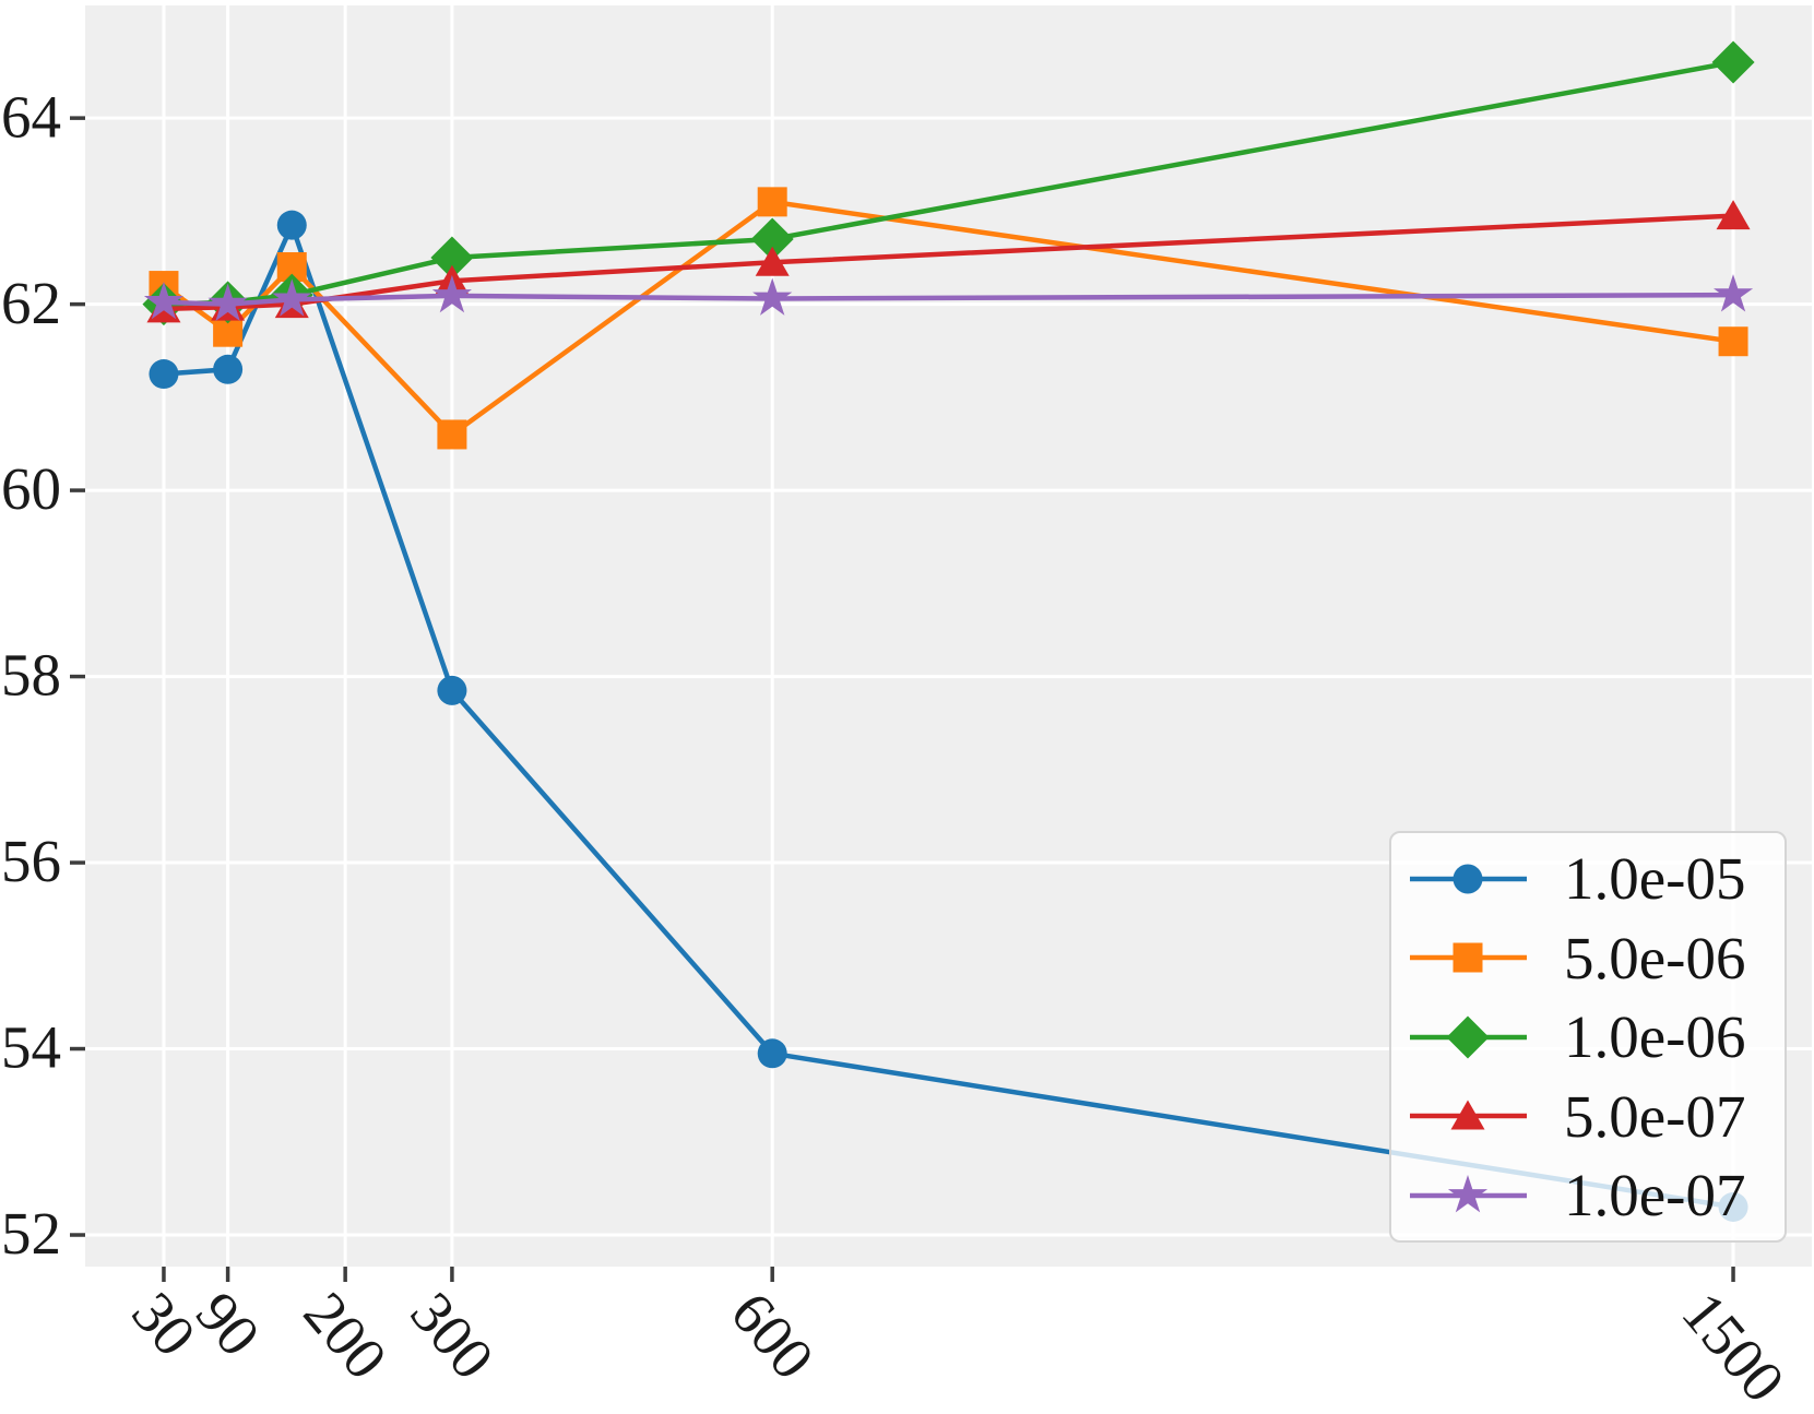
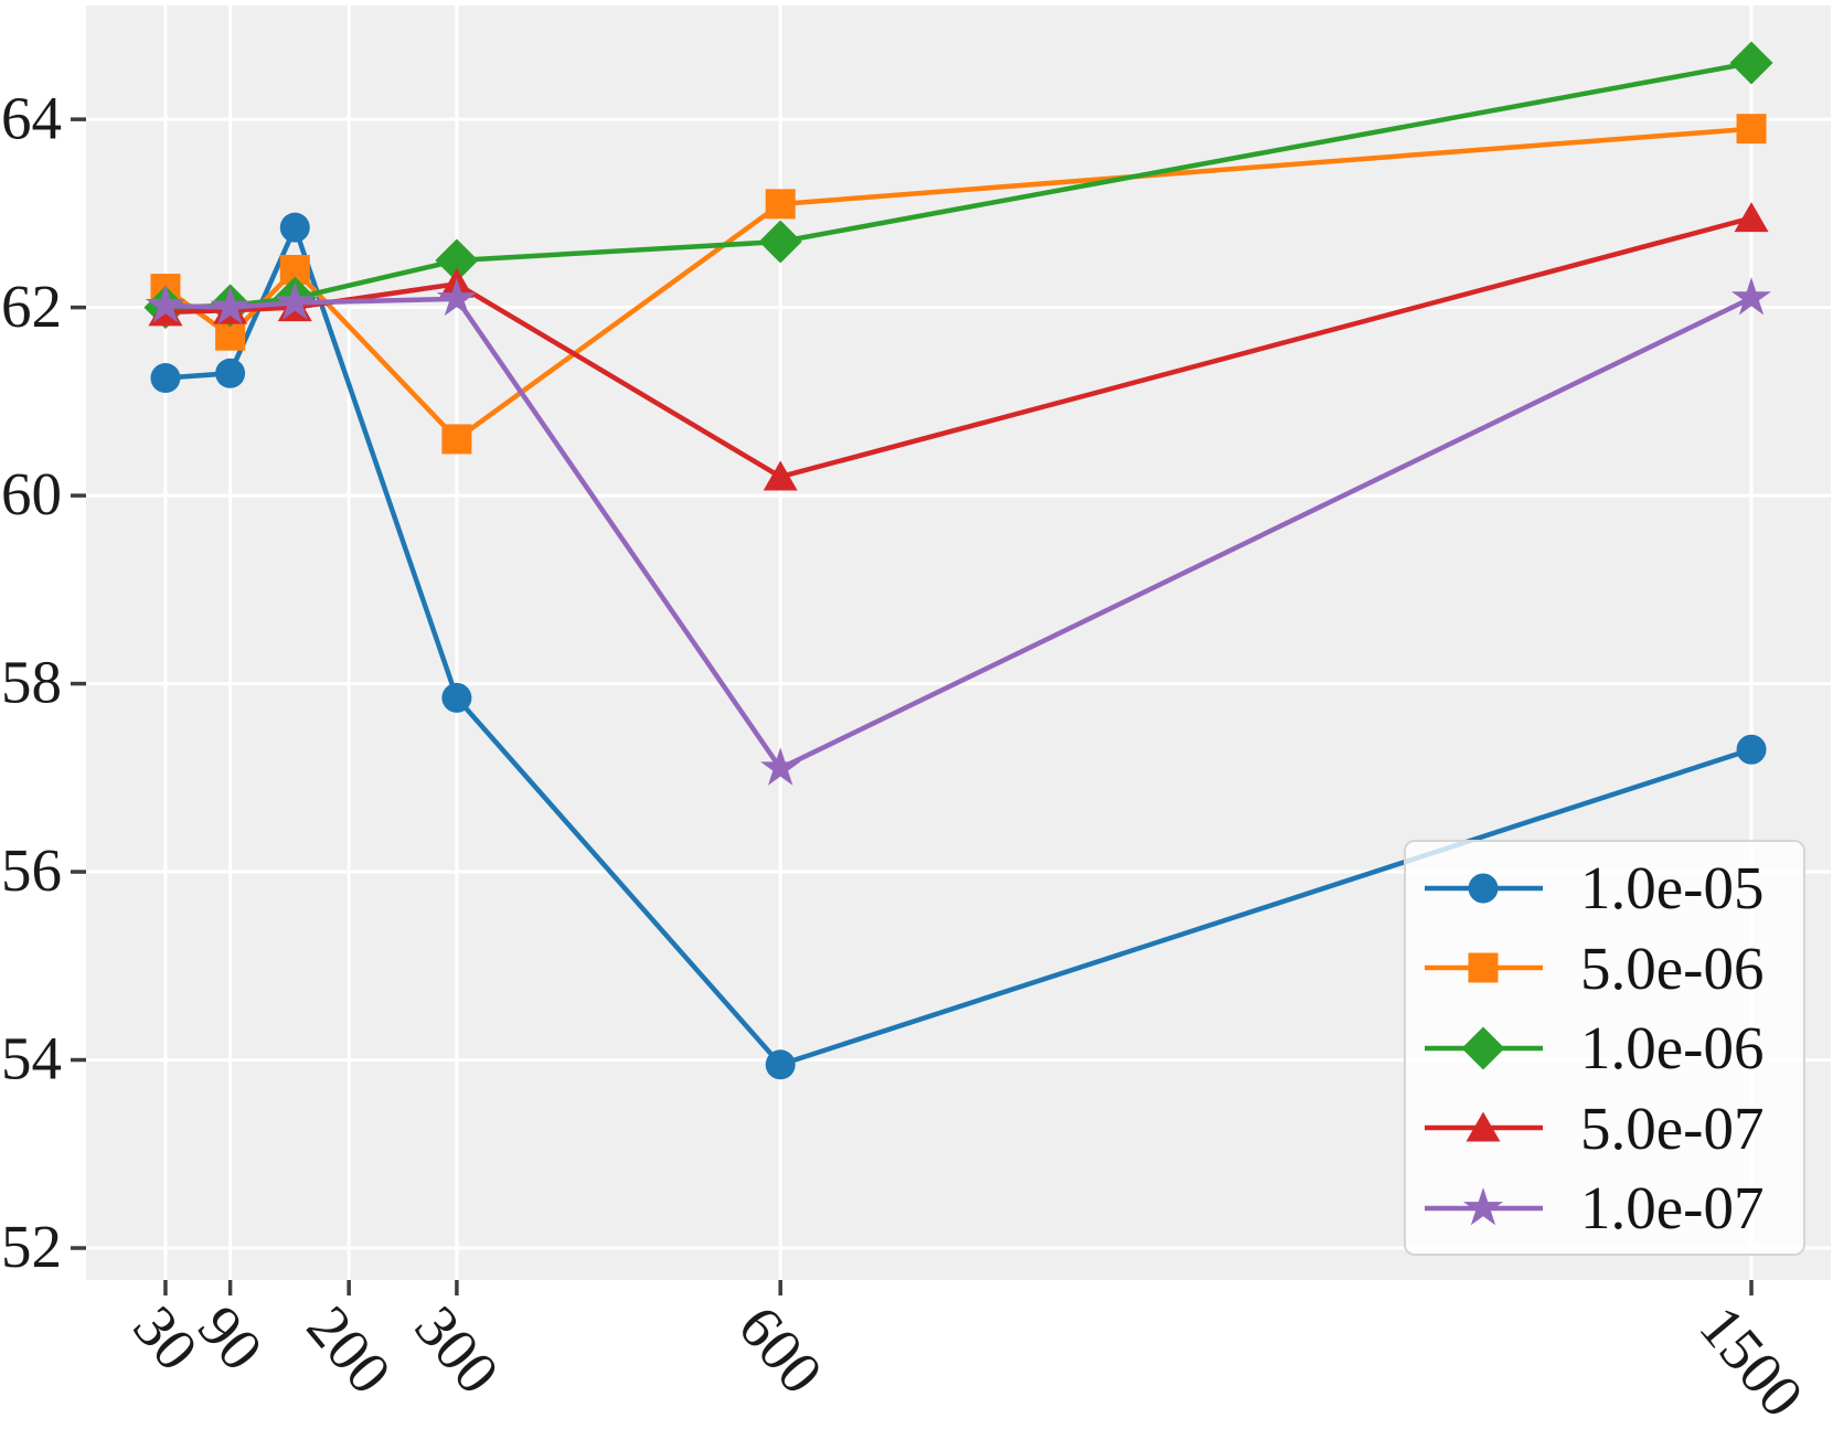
5.0e-07/600: 62.5 -> 60.2
1.0e-07/600: 62.1 -> 57.1
1.0e-05/1500: 52.3 -> 57.3
5.0e-06/1500: 61.6 -> 63.9
